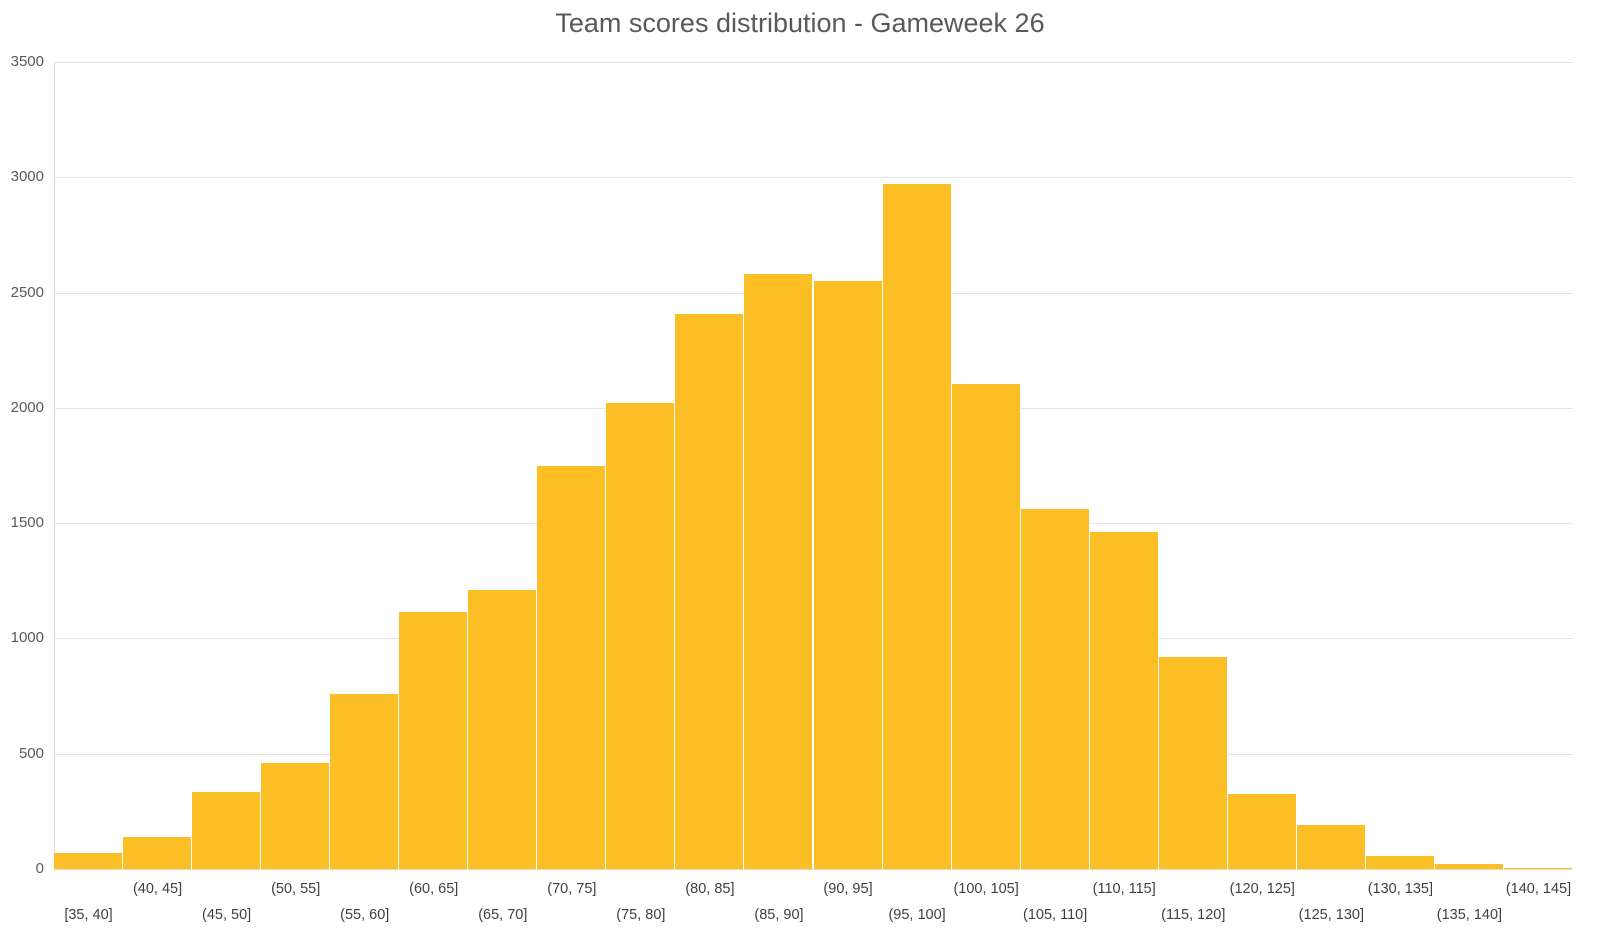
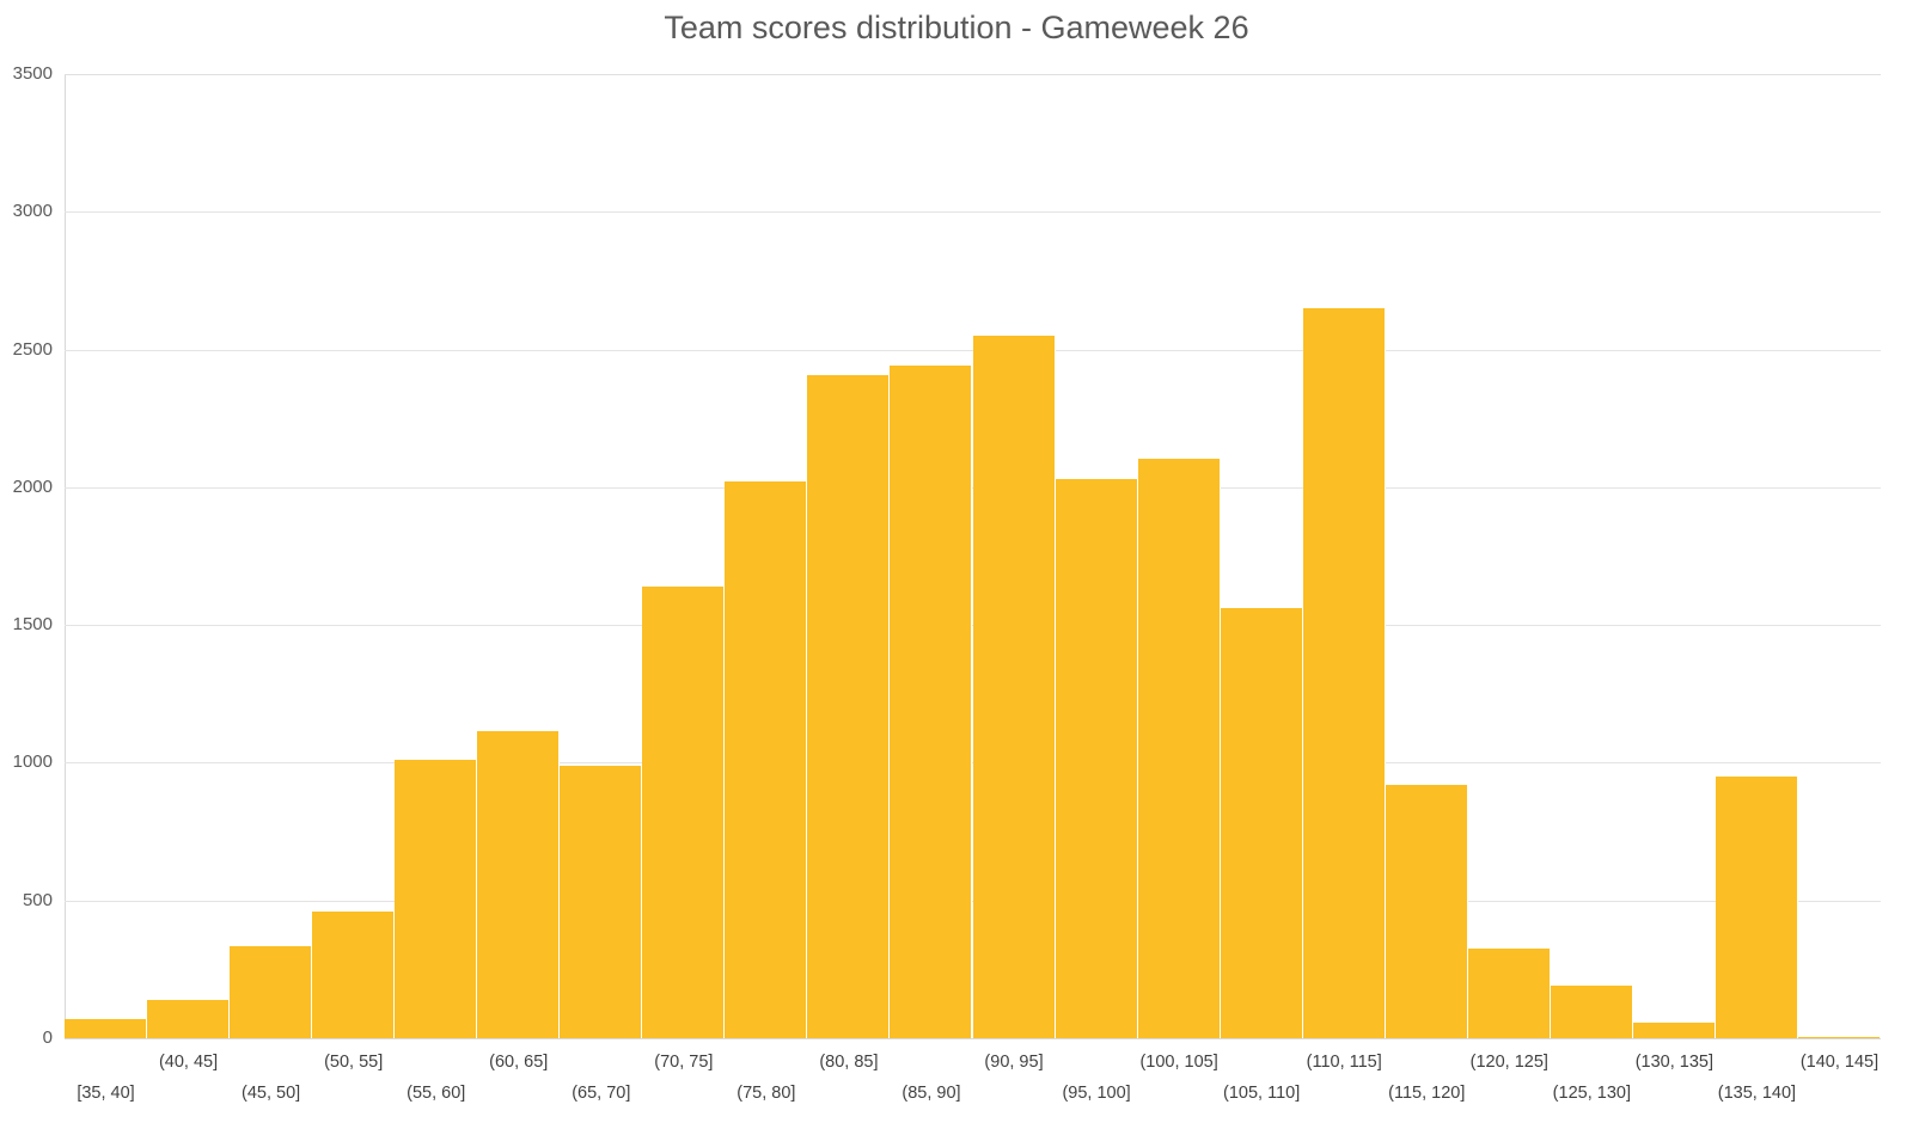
(55, 60]: 760 -> 1010
(65, 70]: 1210 -> 990
(70, 75]: 1750 -> 1640
(85, 90]: 2580 -> 2440
(95, 100]: 2970 -> 2030
(110, 115]: 1460 -> 2650
(135, 140]: 20 -> 950
